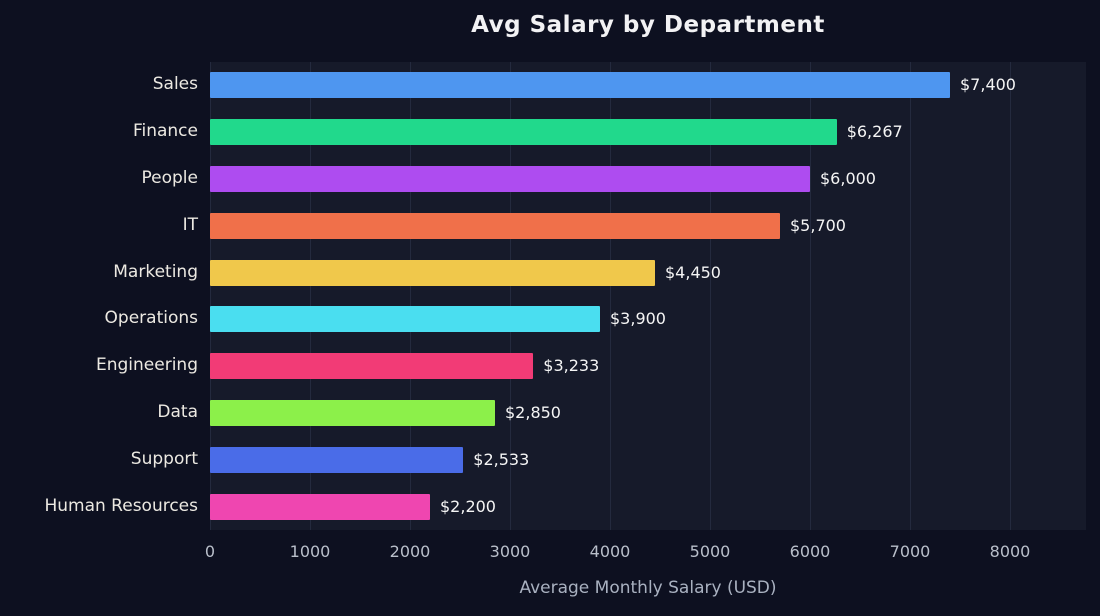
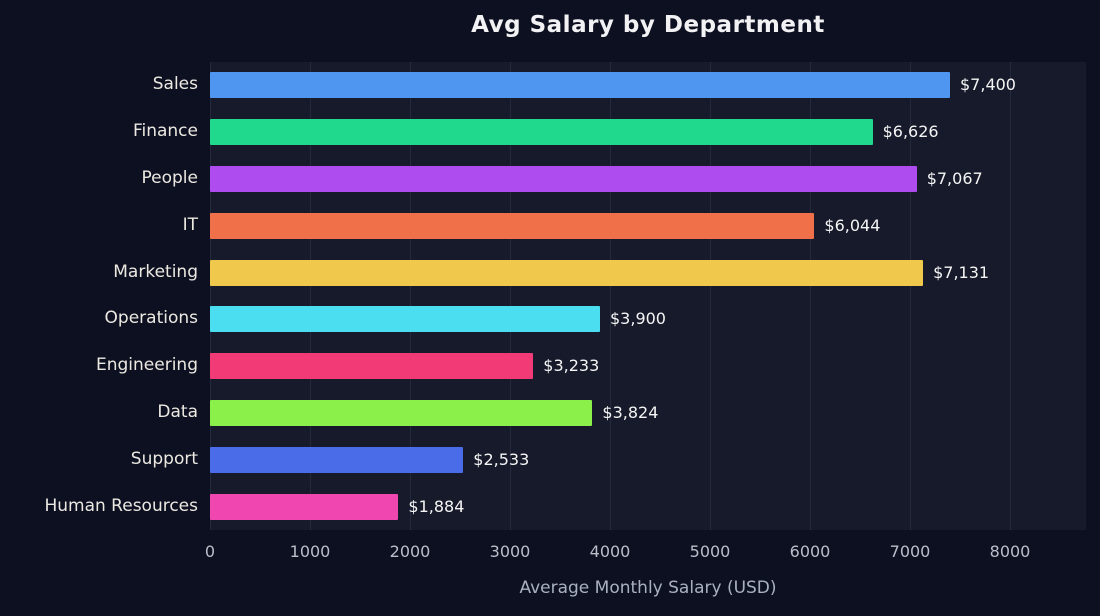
Finance: $6,267 -> $6,626
People: $6,000 -> $7,067
IT: $5,700 -> $6,044
Marketing: $4,450 -> $7,131
Data: $2,850 -> $3,824
Human Resources: $2,200 -> $1,884
